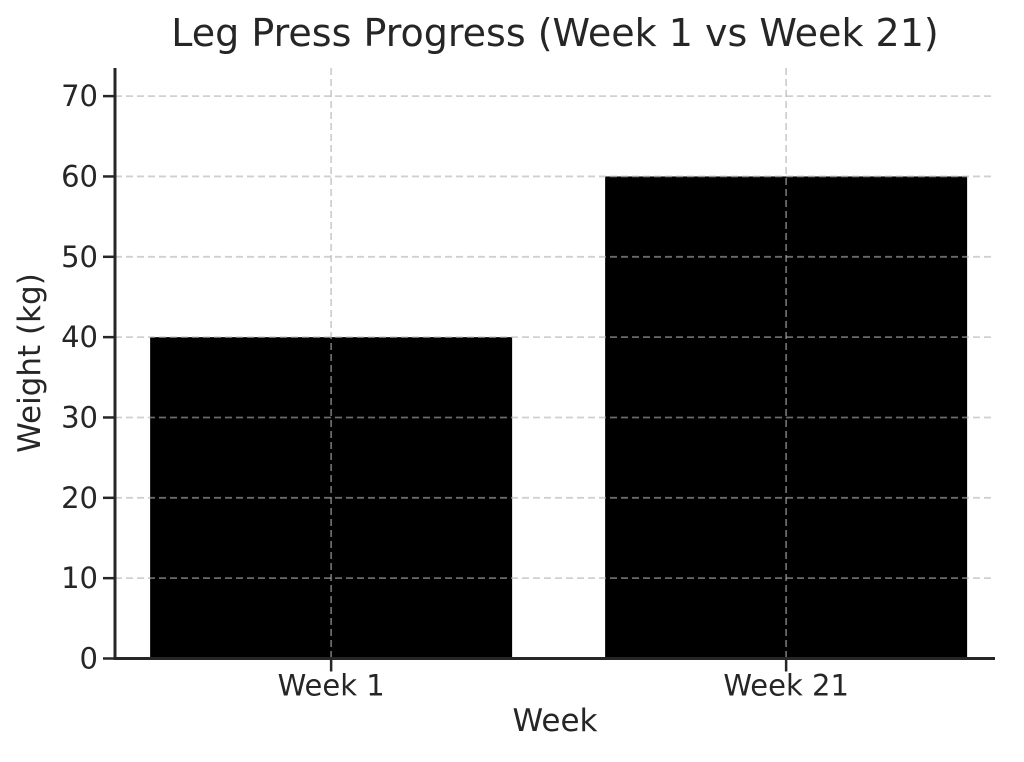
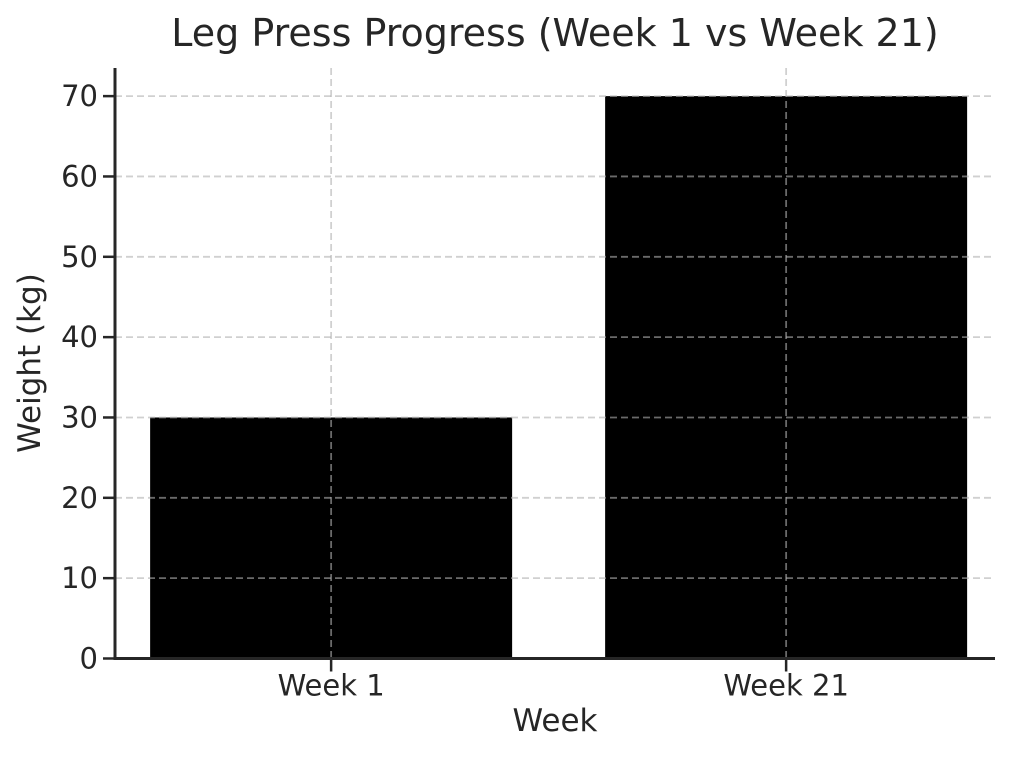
Week 1: 40 -> 30
Week 21: 60 -> 70
